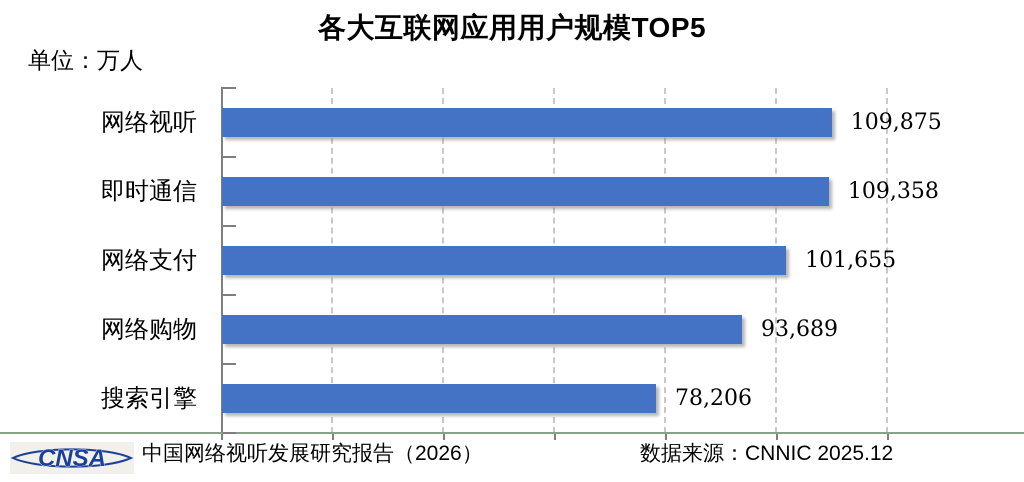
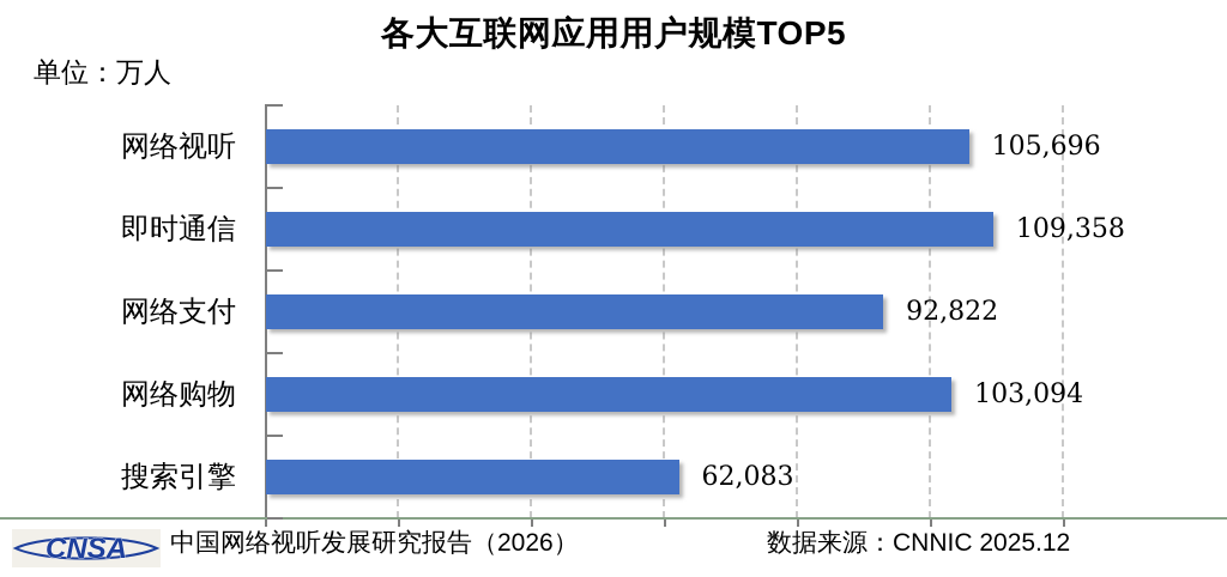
网络视听: 109,875 -> 105,696
网络支付: 101,655 -> 92,822
网络购物: 93,689 -> 103,094
搜索引擎: 78,206 -> 62,083
